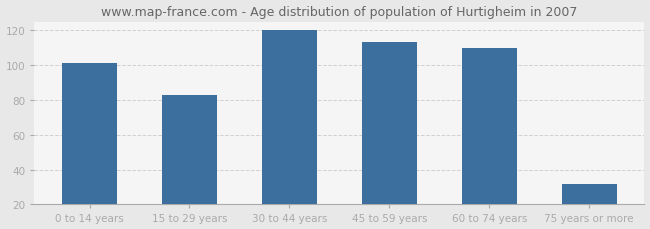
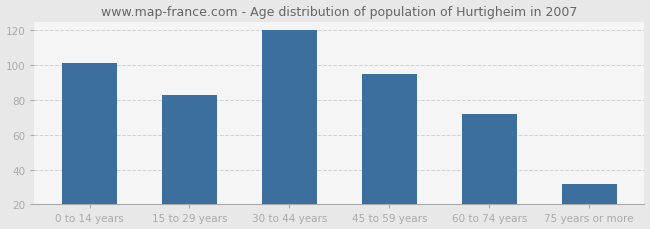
45 to 59 years: 113 -> 95
60 to 74 years: 110 -> 72
